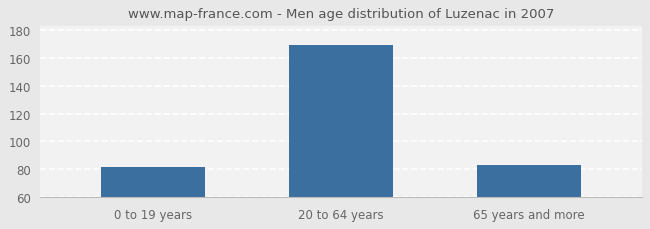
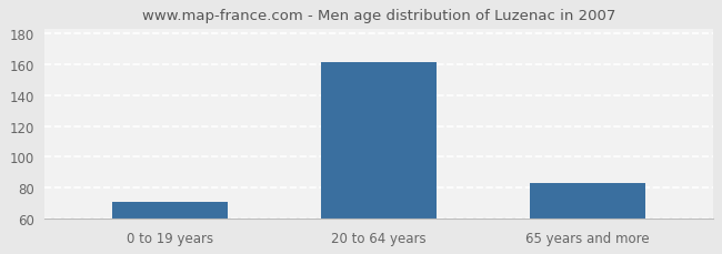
0 to 19 years: 82 -> 71
20 to 64 years: 169 -> 161
